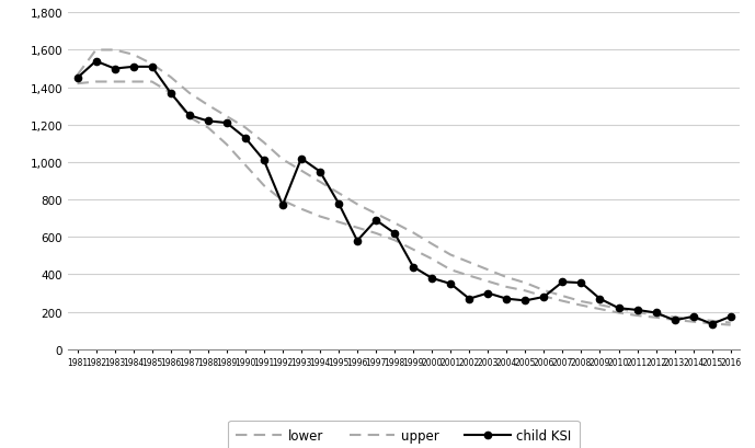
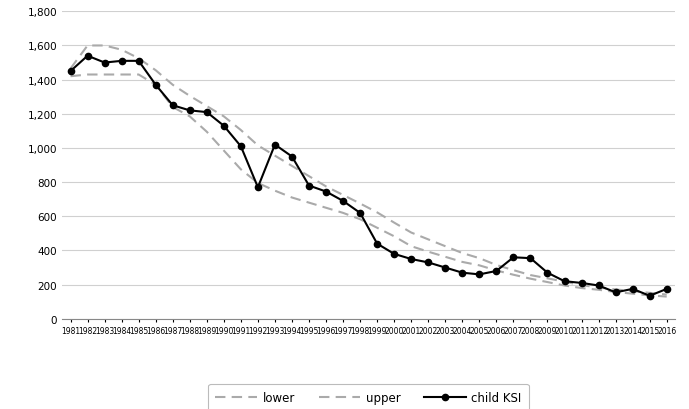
child KSI/1996: 580 -> 740
child KSI/2002: 270 -> 330
